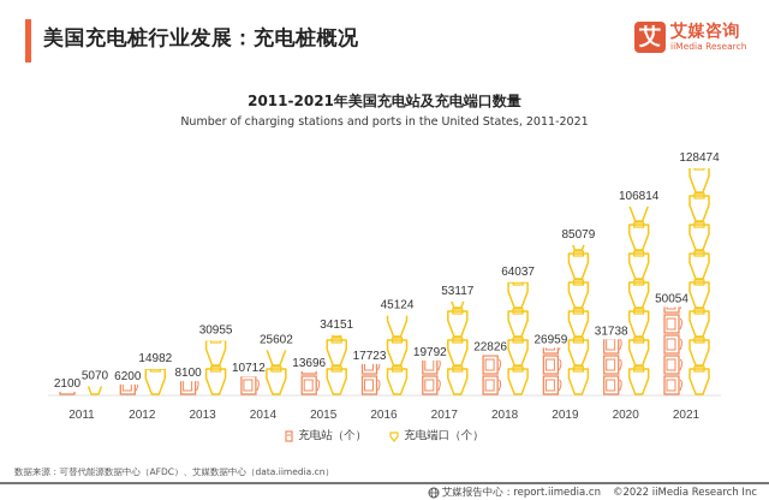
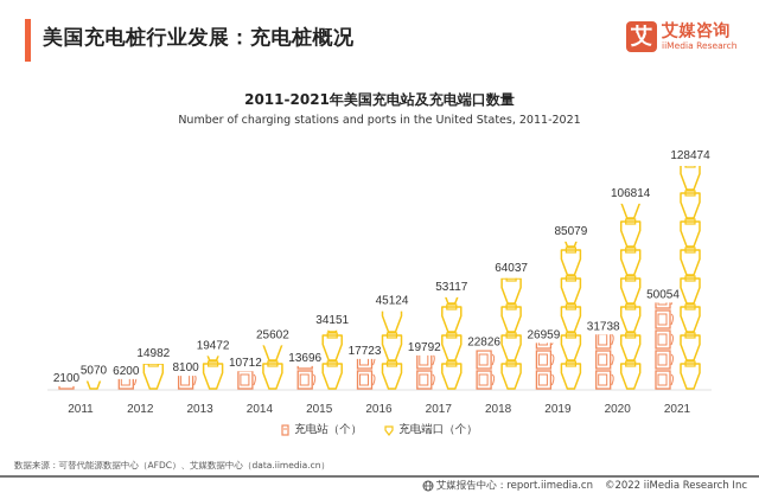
充电端口（个）/2013: 30955 -> 19472
